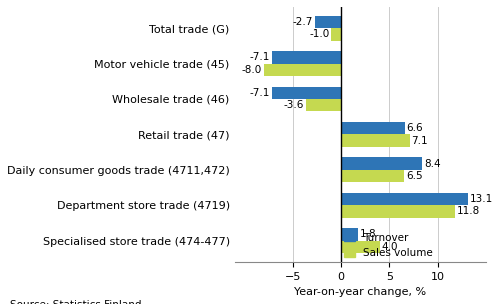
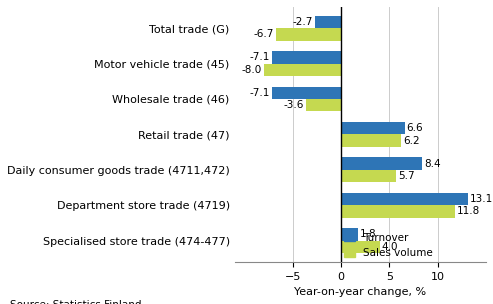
Sales volume/Total trade (G): -1.0 -> -6.7
Sales volume/Retail trade (47): 7.1 -> 6.2
Sales volume/Daily consumer goods trade (4711,472): 6.5 -> 5.7
